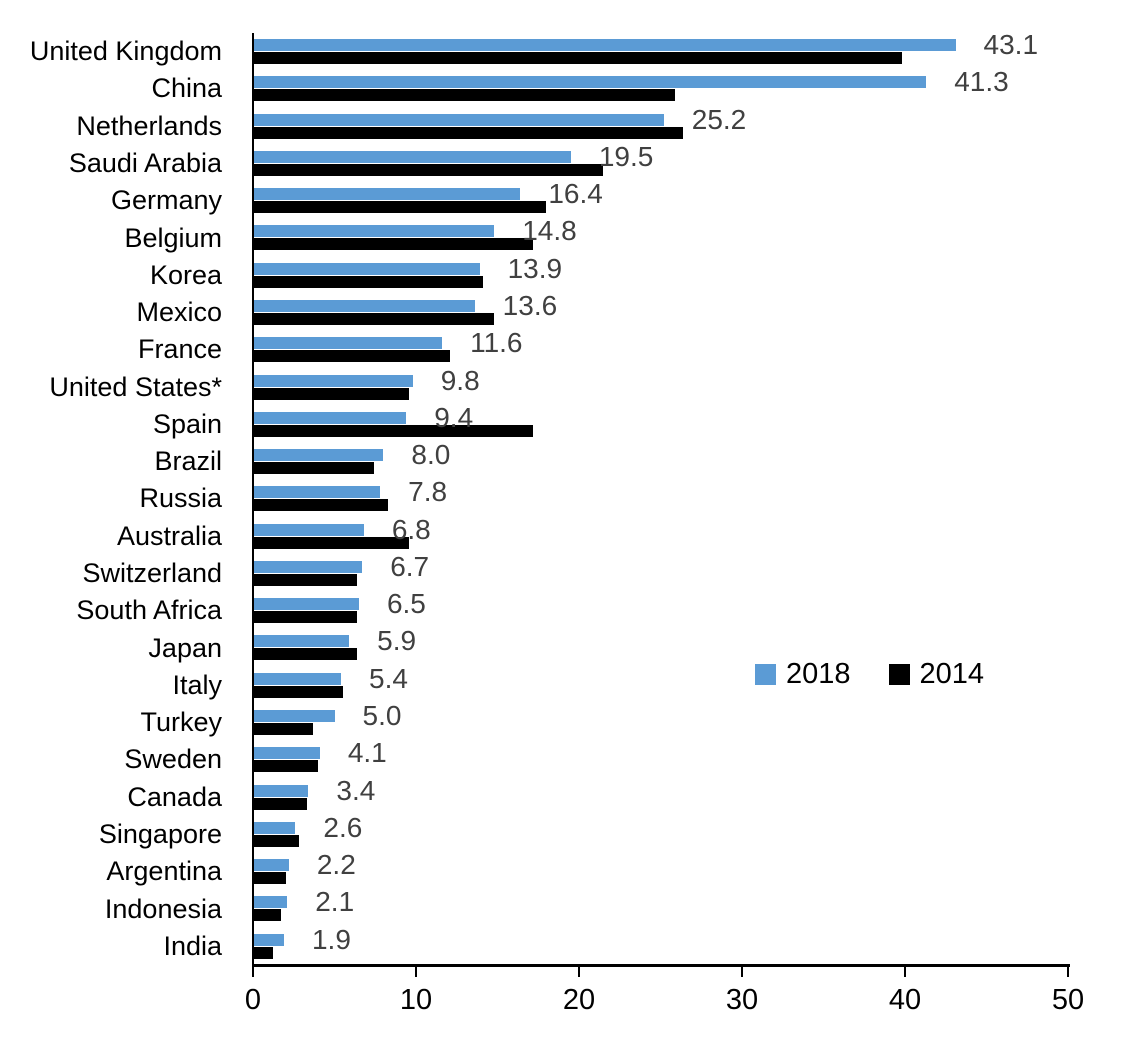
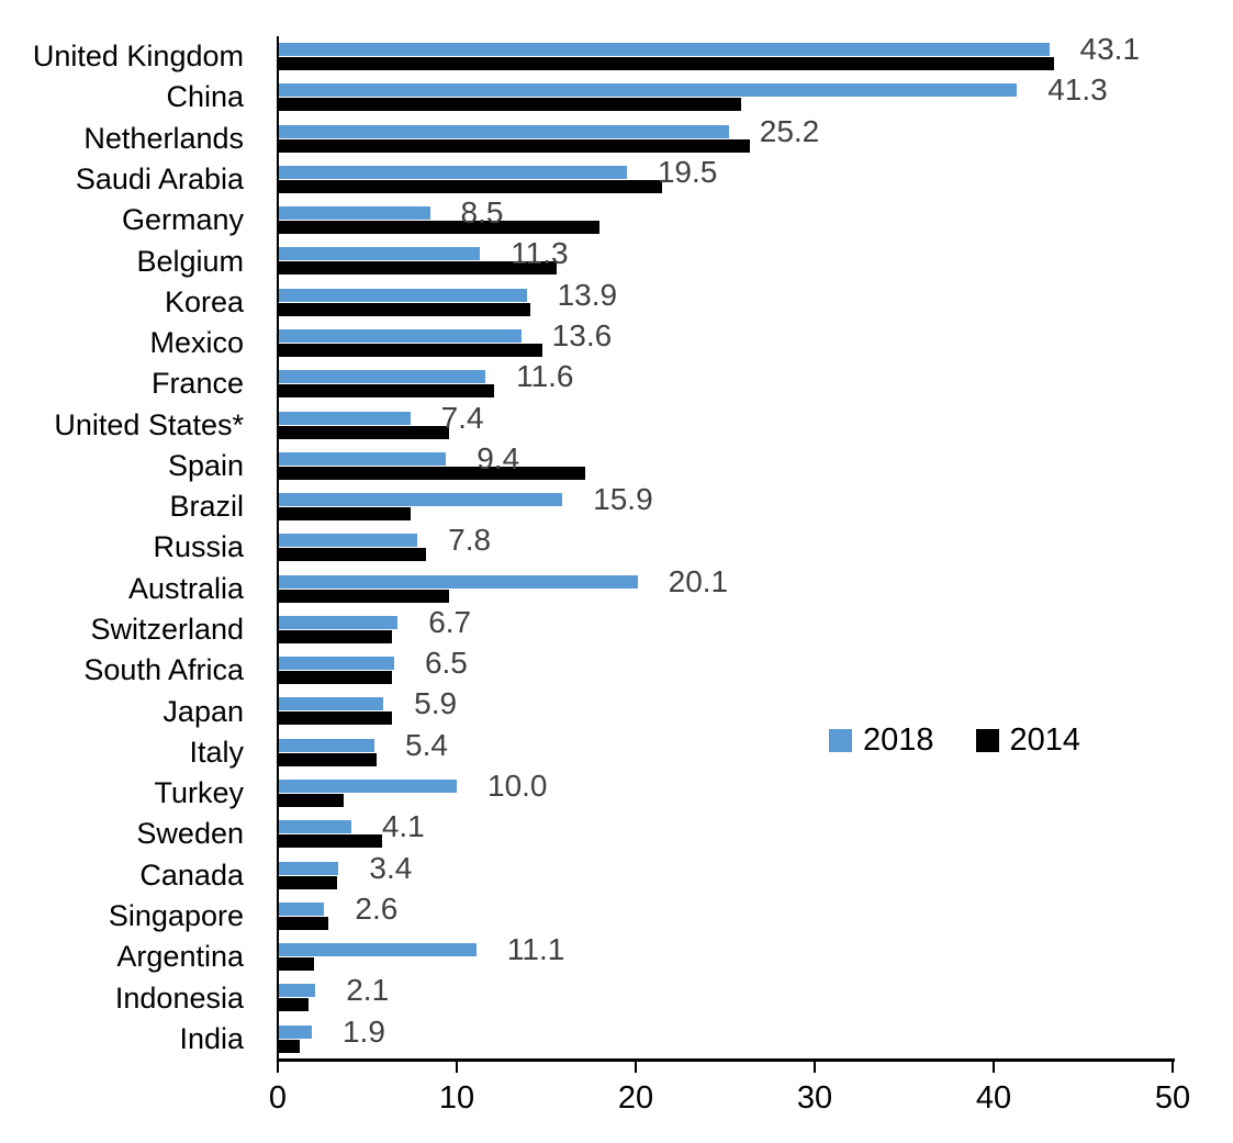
2014/United Kingdom: 39.8 -> 43.4
2018/Germany: 16.4 -> 8.5
2018/Belgium: 14.8 -> 11.3
2014/Belgium: 17.2 -> 15.6
2018/United States*: 9.8 -> 7.4
2018/Brazil: 8.0 -> 15.9
2018/Australia: 6.8 -> 20.1
2018/Turkey: 5.0 -> 10.0
2014/Sweden: 4.0 -> 5.8
2018/Argentina: 2.2 -> 11.1
